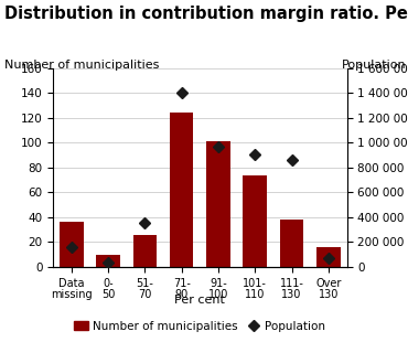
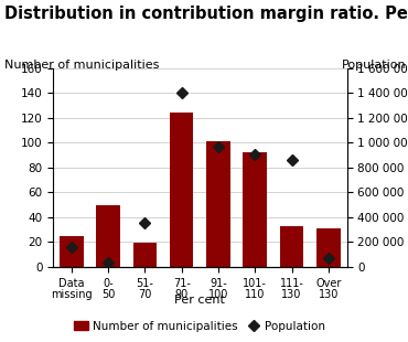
Number of municipalities/Data missing: 36 -> 25
Number of municipalities/0- 50: 10 -> 50
Number of municipalities/51- 70: 26 -> 19
Number of municipalities/101- 110: 74 -> 92
Number of municipalities/111- 130: 38 -> 33
Number of municipalities/Over 130: 16 -> 31
